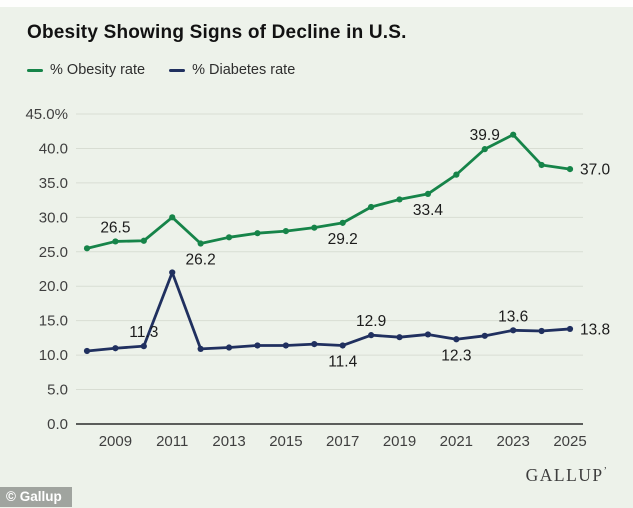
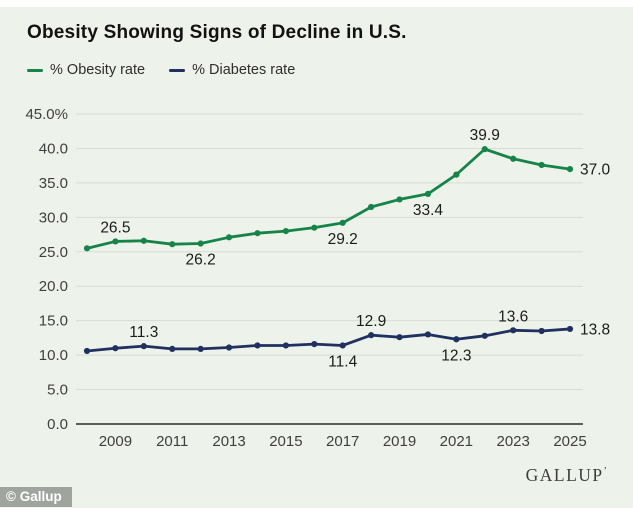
% Obesity rate/2011: 30% -> 26%
% Diabetes rate/2011: 22% -> 11%
% Obesity rate/2023: 42% -> 38%
